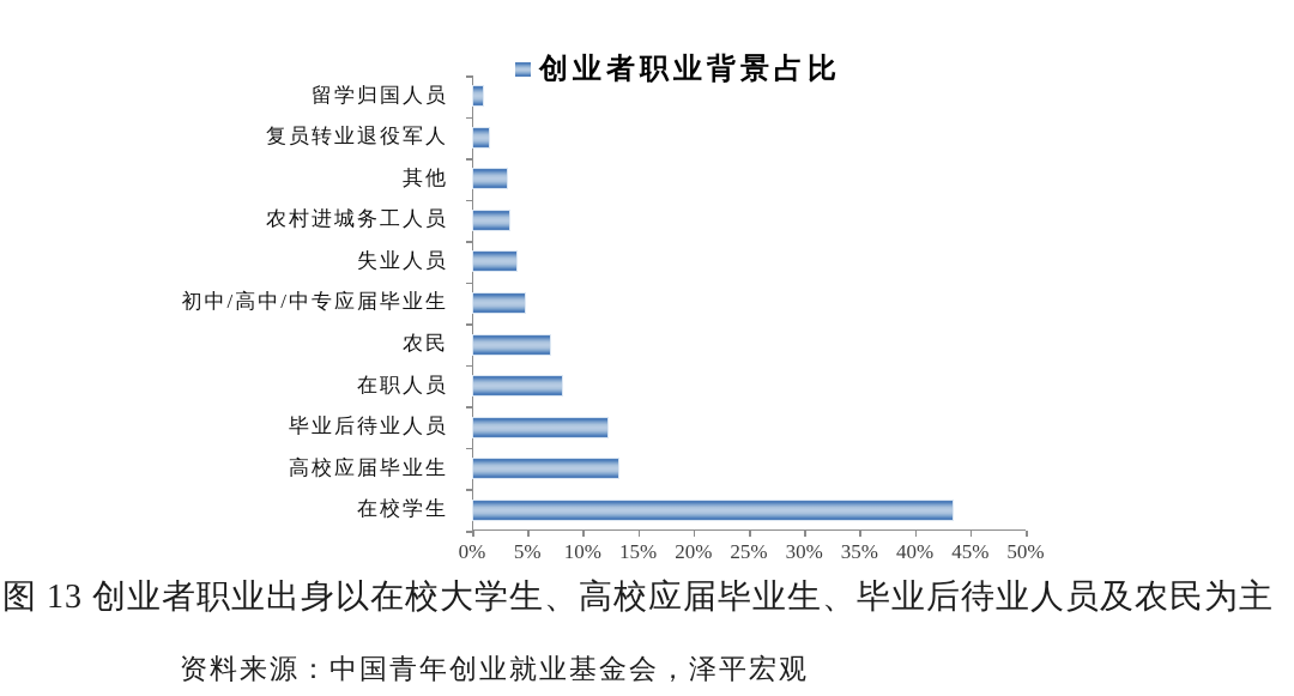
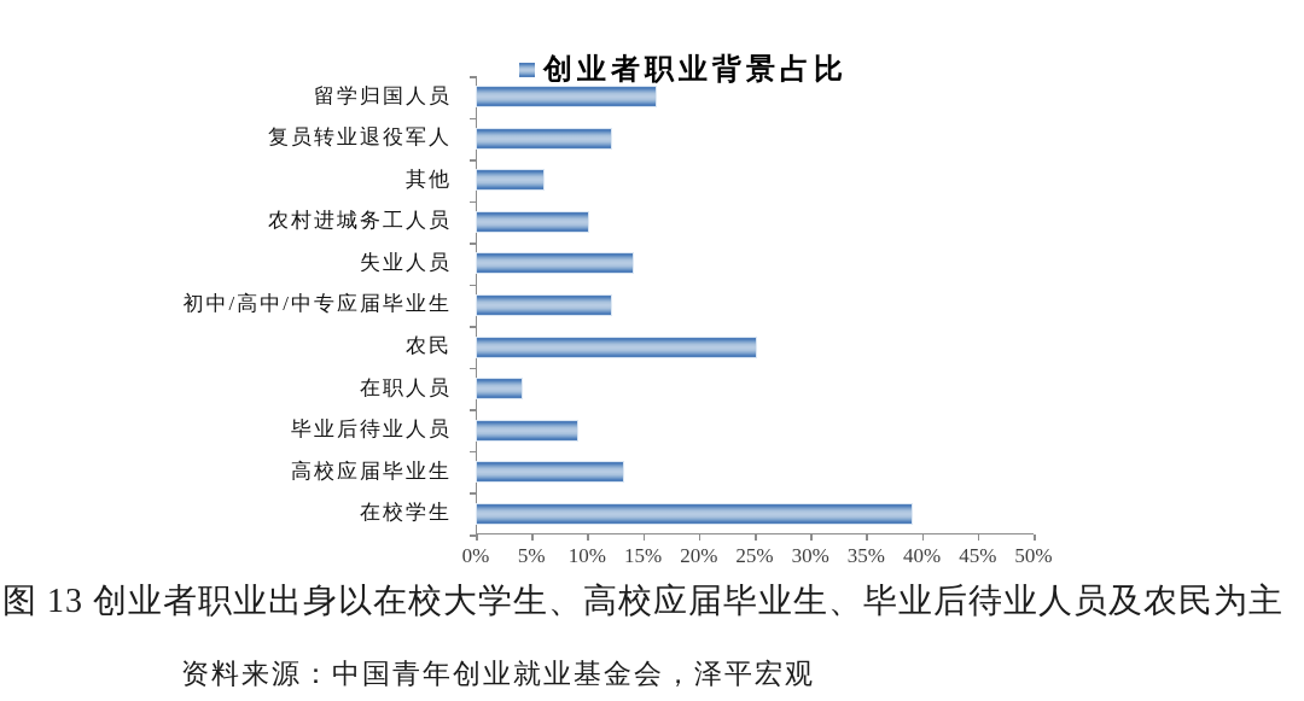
留学归国人员: 1% -> 16%
复员转业退役军人: 1% -> 12%
其他: 3% -> 6%
农村进城务工人员: 3% -> 10%
失业人员: 4% -> 14%
初中/高中/中专应届毕业生: 5% -> 12%
农民: 7% -> 25%
在职人员: 8% -> 4%
毕业后待业人员: 12% -> 9%
在校学生: 43% -> 39%
